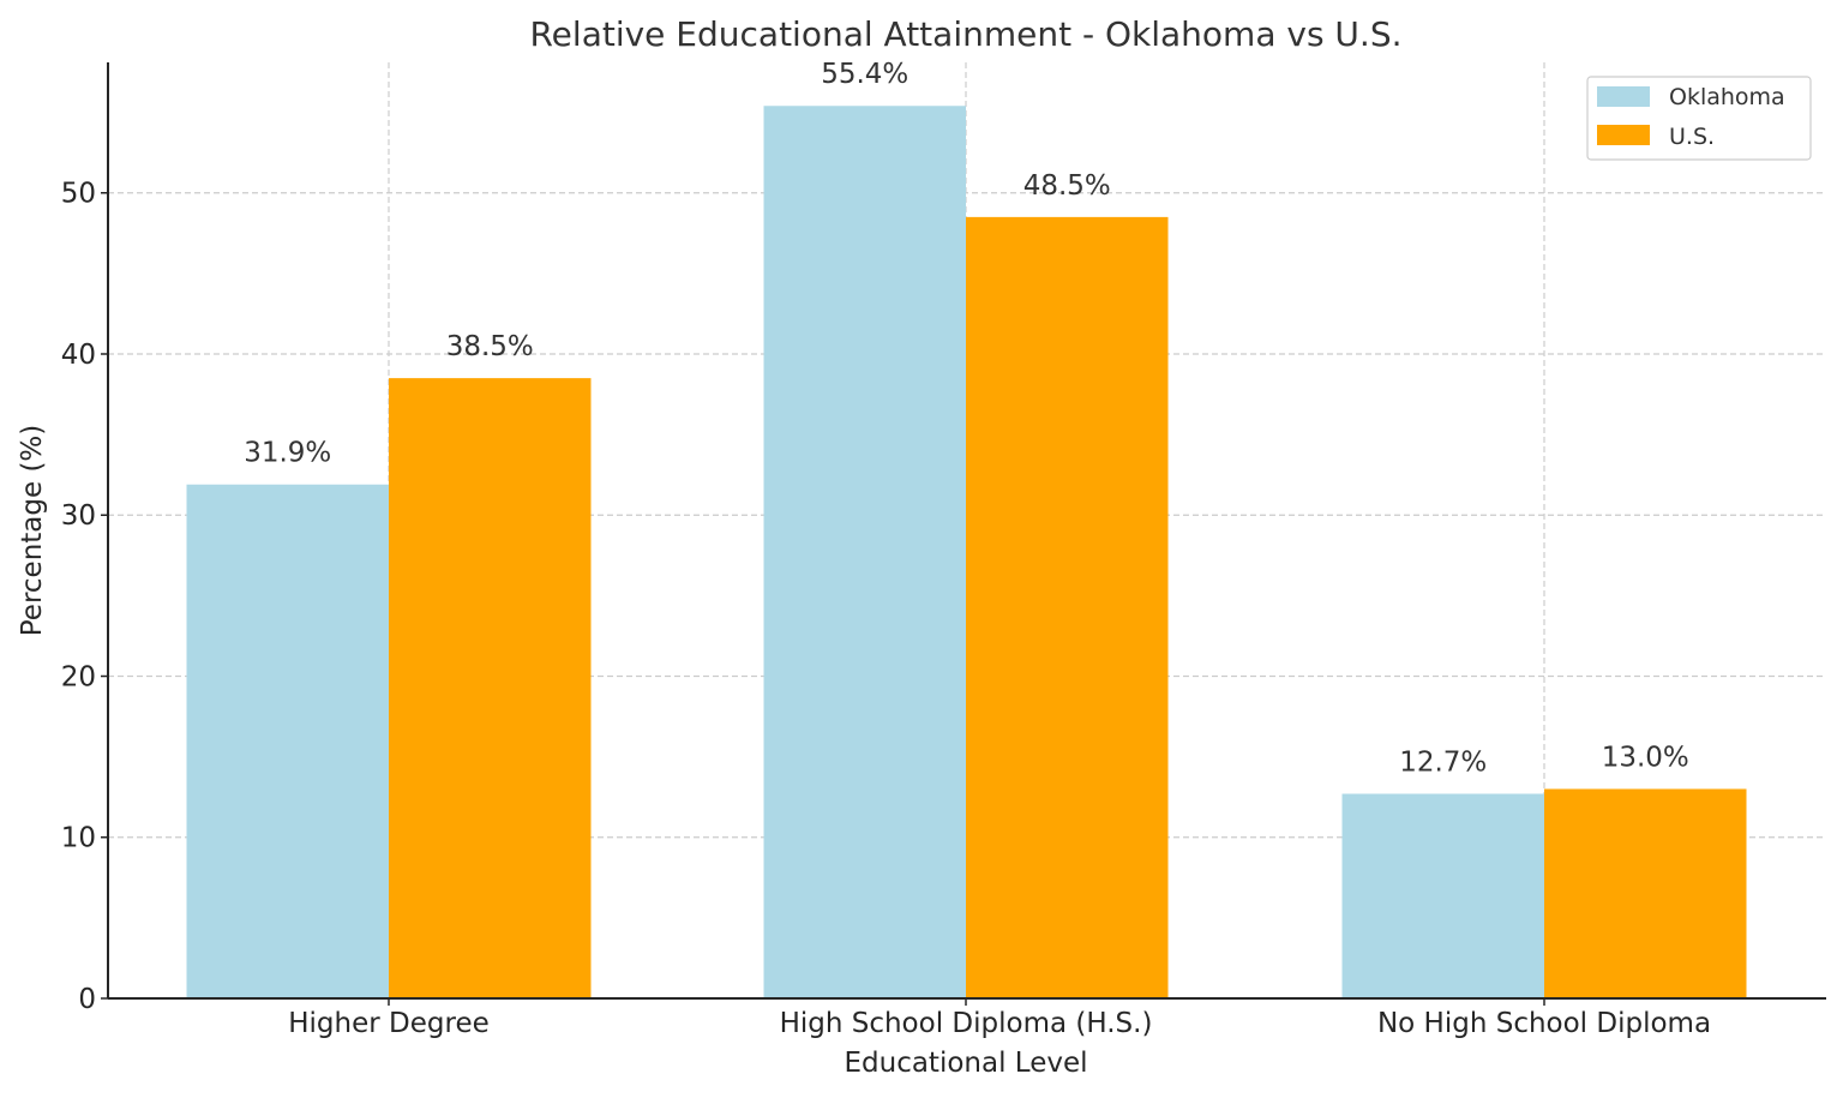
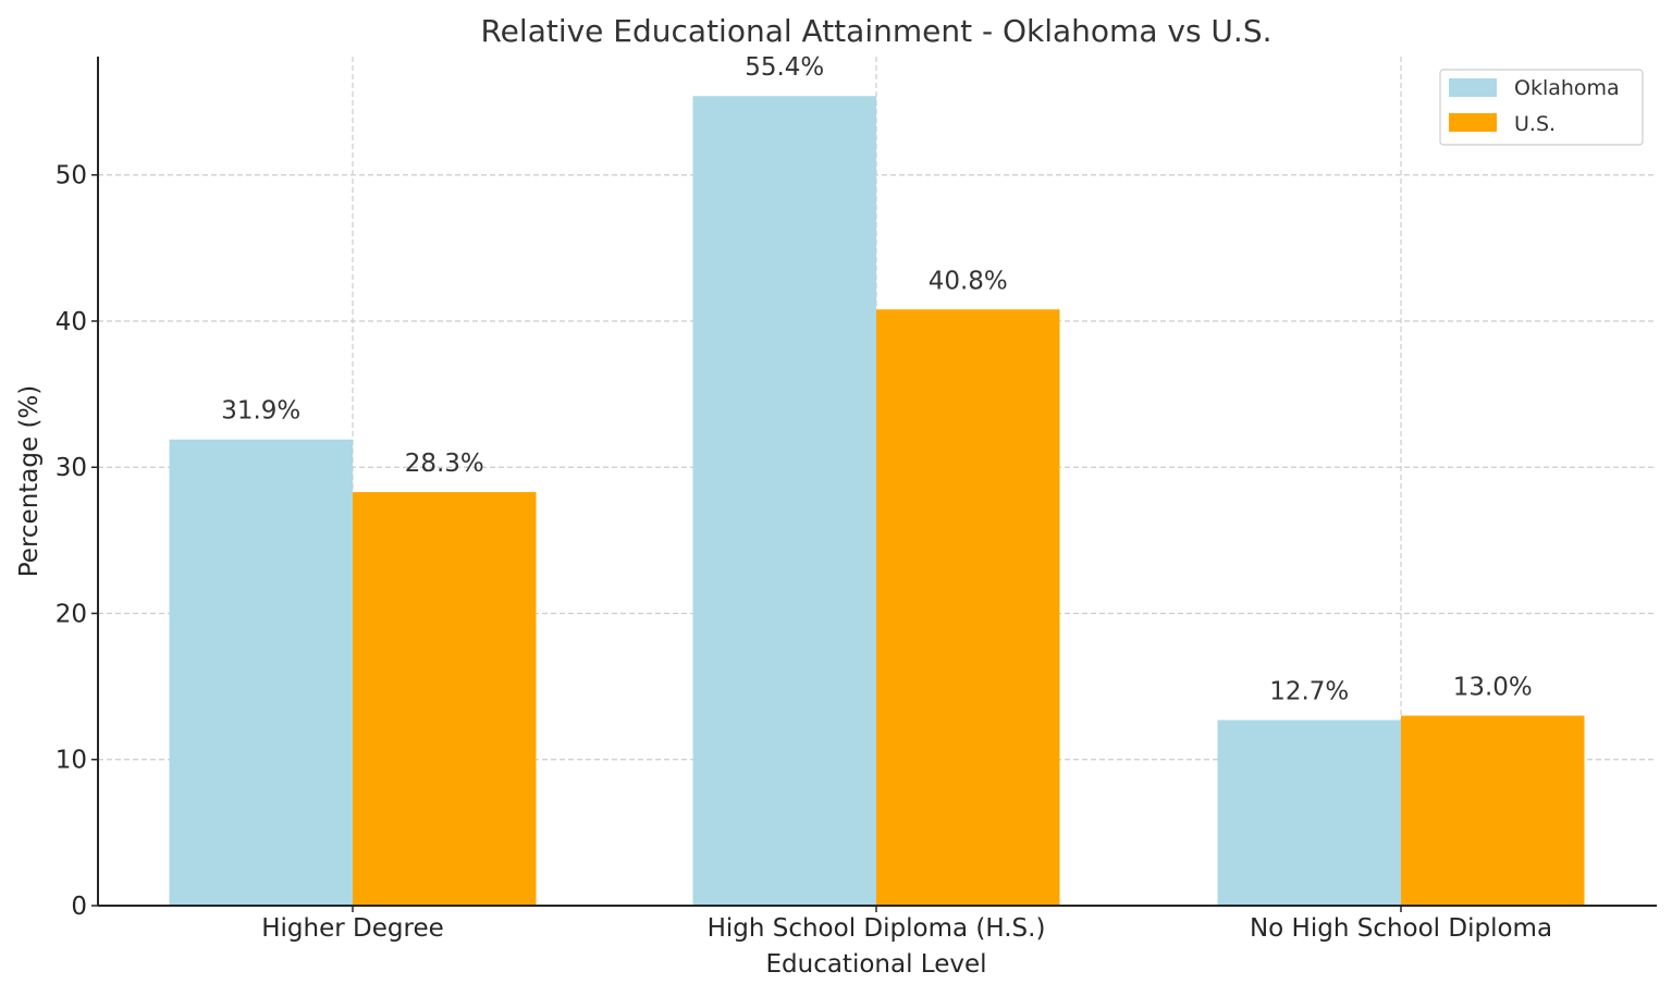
U.S./Higher Degree: 38.5% -> 28.3%
U.S./High School Diploma (H.S.): 48.5% -> 40.8%
